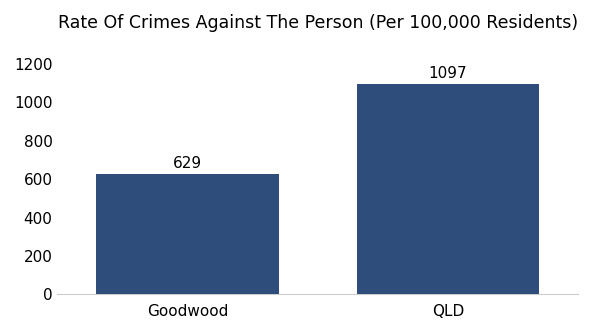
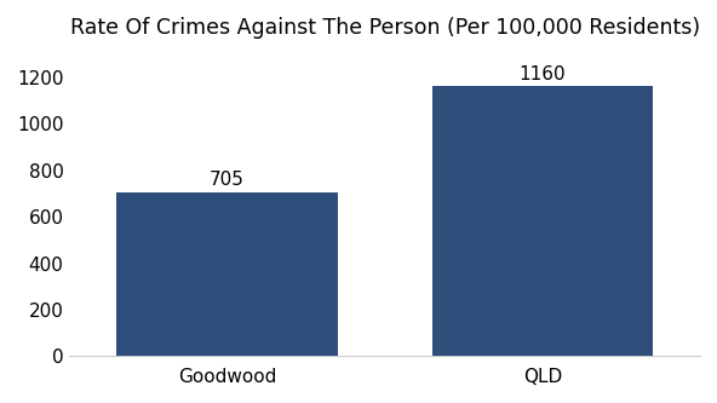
Goodwood: 629 -> 705
QLD: 1097 -> 1160
